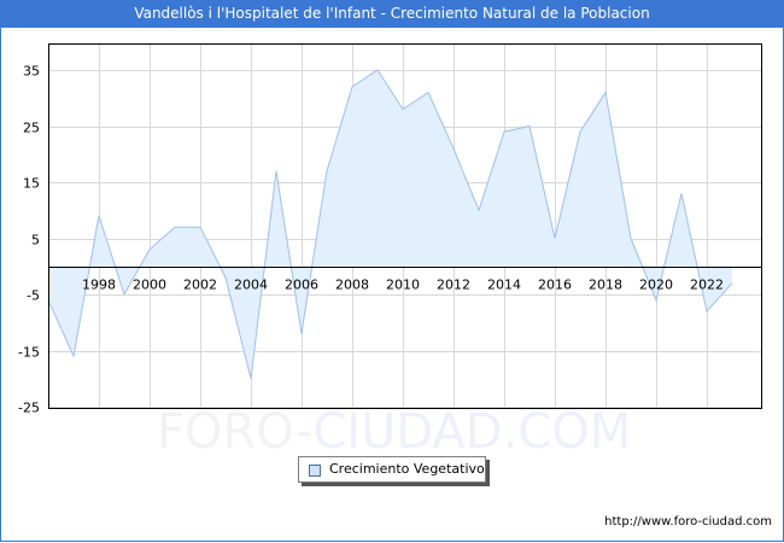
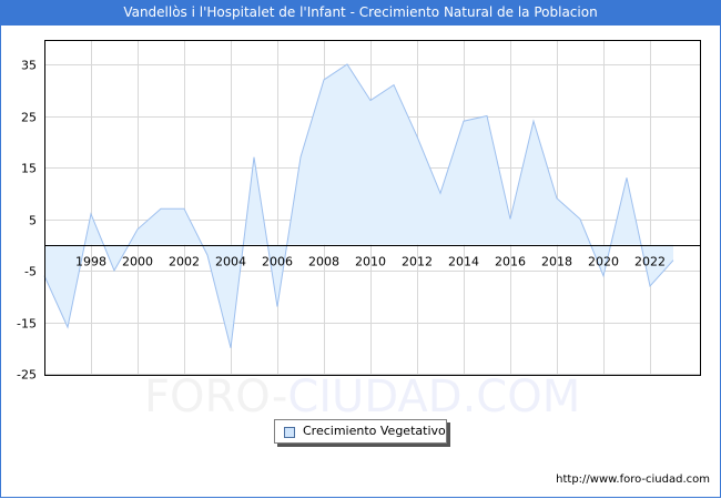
1998: 9 -> 6
2018: 31 -> 9
